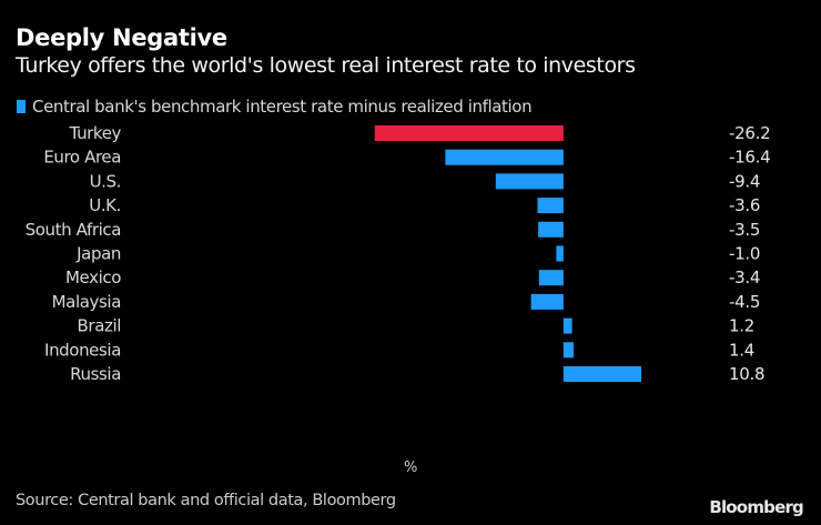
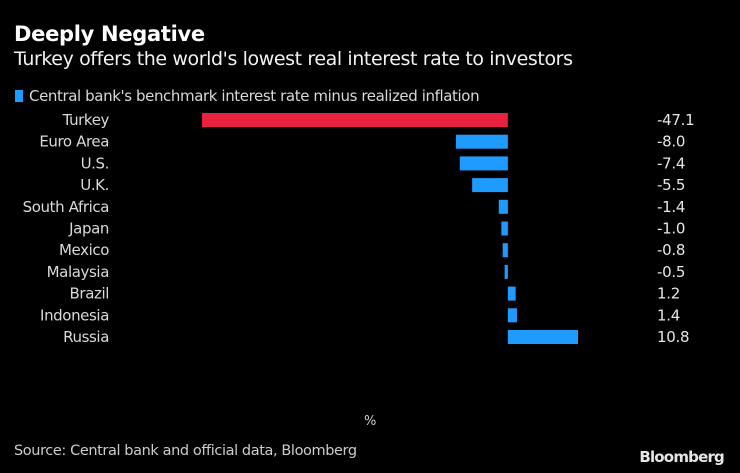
Turkey: -26.2 -> -47.1
Euro Area: -16.4 -> -8.0
U.S.: -9.4 -> -7.4
U.K.: -3.6 -> -5.5
South Africa: -3.5 -> -1.4
Mexico: -3.4 -> -0.8
Malaysia: -4.5 -> -0.5
